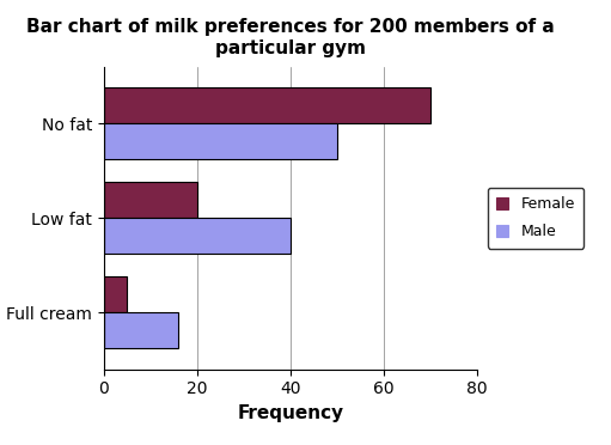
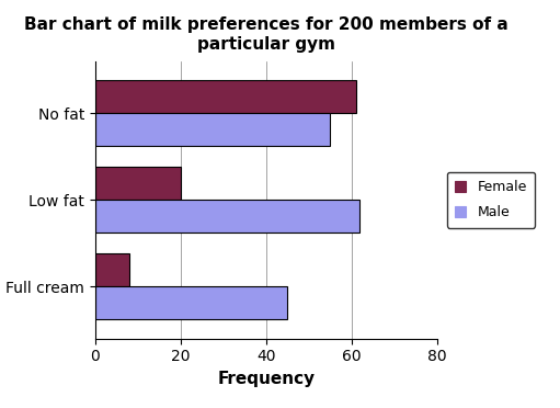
Female/No fat: 70 -> 61
Male/No fat: 50 -> 55
Male/Low fat: 40 -> 62
Female/Full cream: 5 -> 8
Male/Full cream: 16 -> 45
